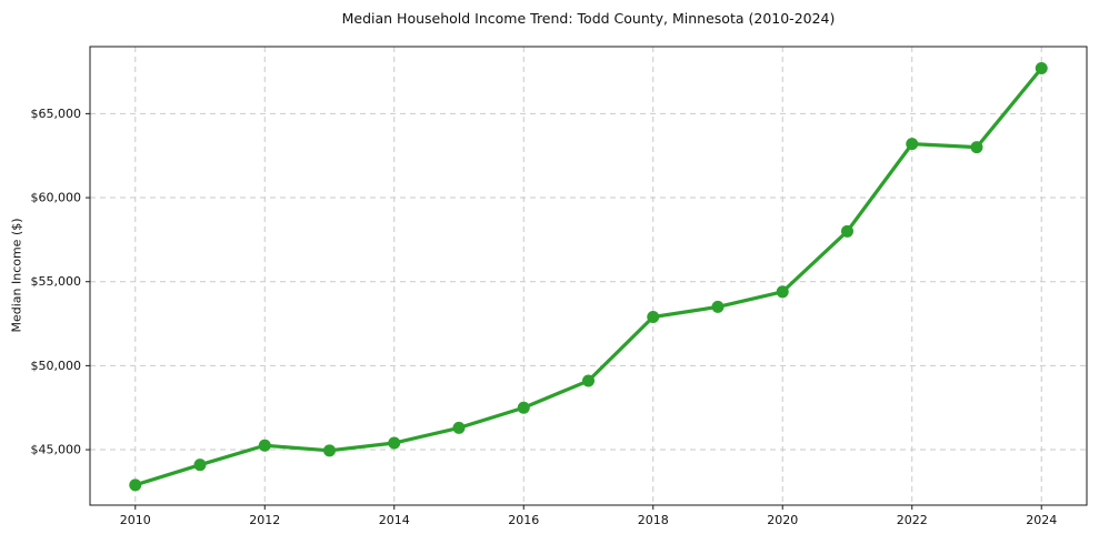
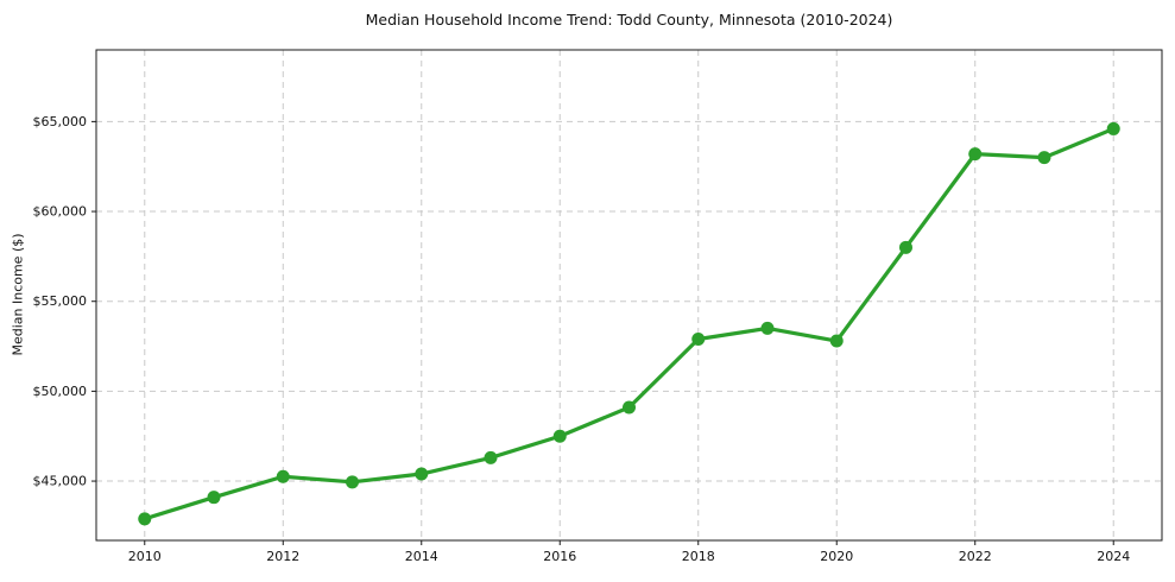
2020: $54400 -> $52800
2024: $67700 -> $64600
